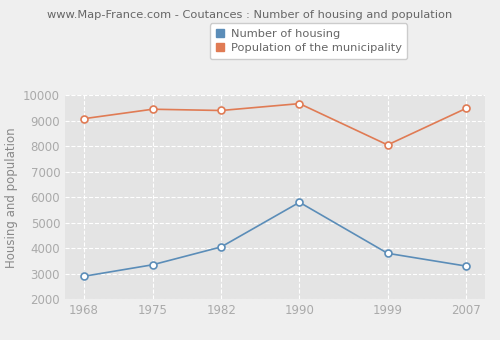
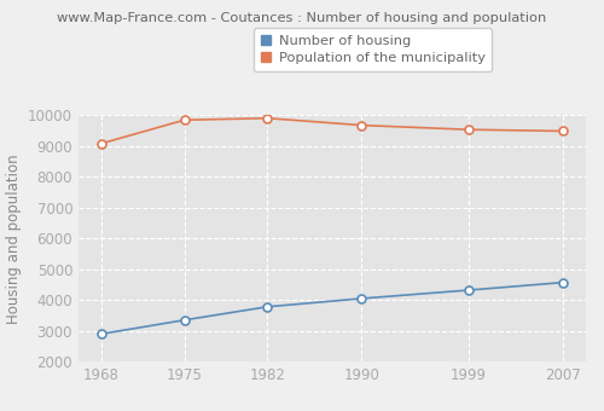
Population of the municipality/1975: 9450 -> 9840
Number of housing/1982: 4050 -> 3780
Population of the municipality/1982: 9400 -> 9900
Number of housing/1990: 5800 -> 4050
Number of housing/1999: 3800 -> 4320
Population of the municipality/1999: 8050 -> 9530
Number of housing/2007: 3300 -> 4570
